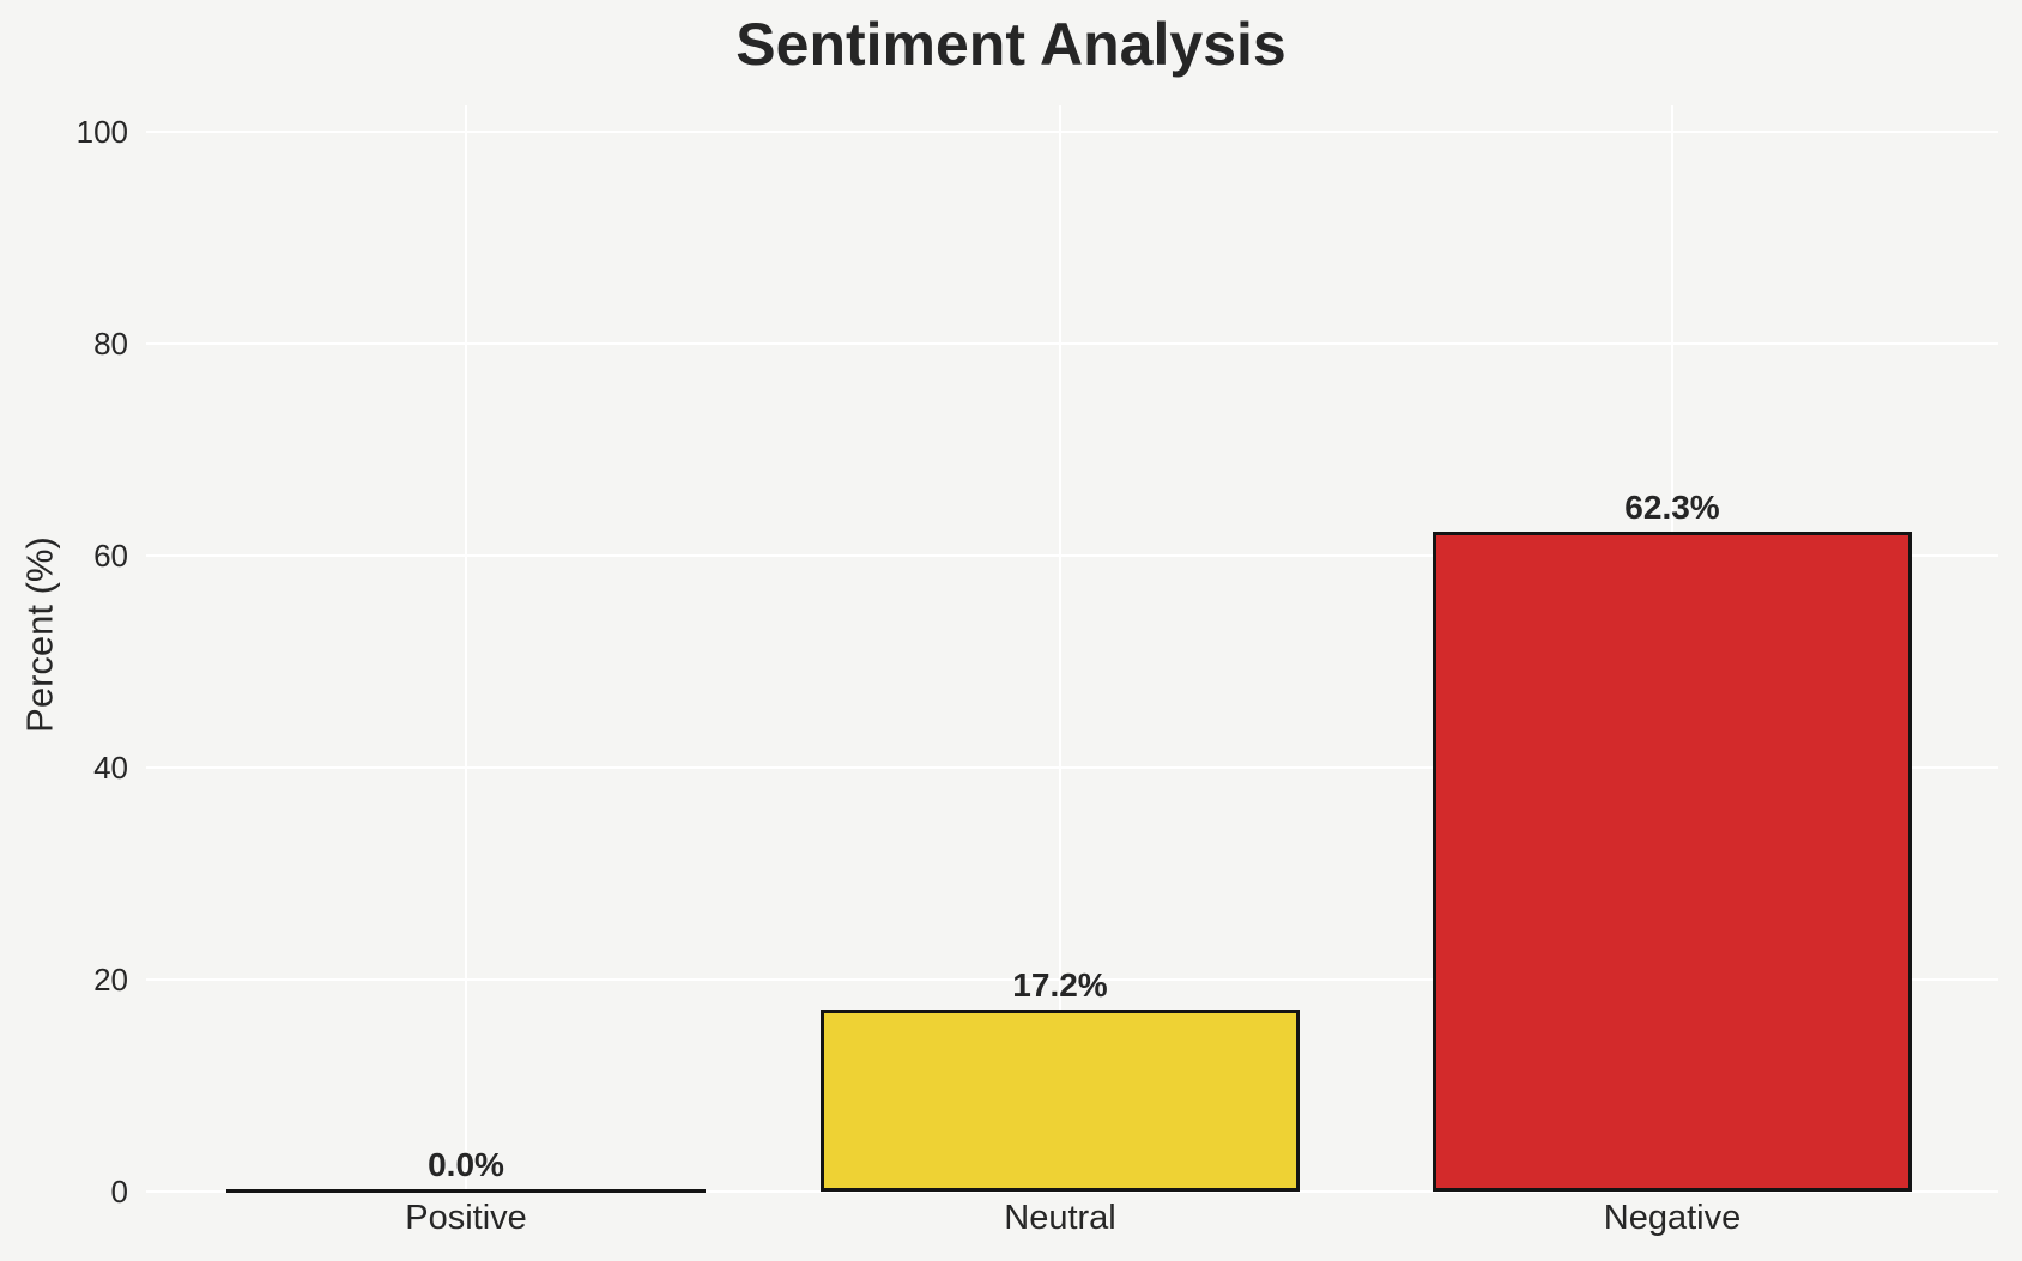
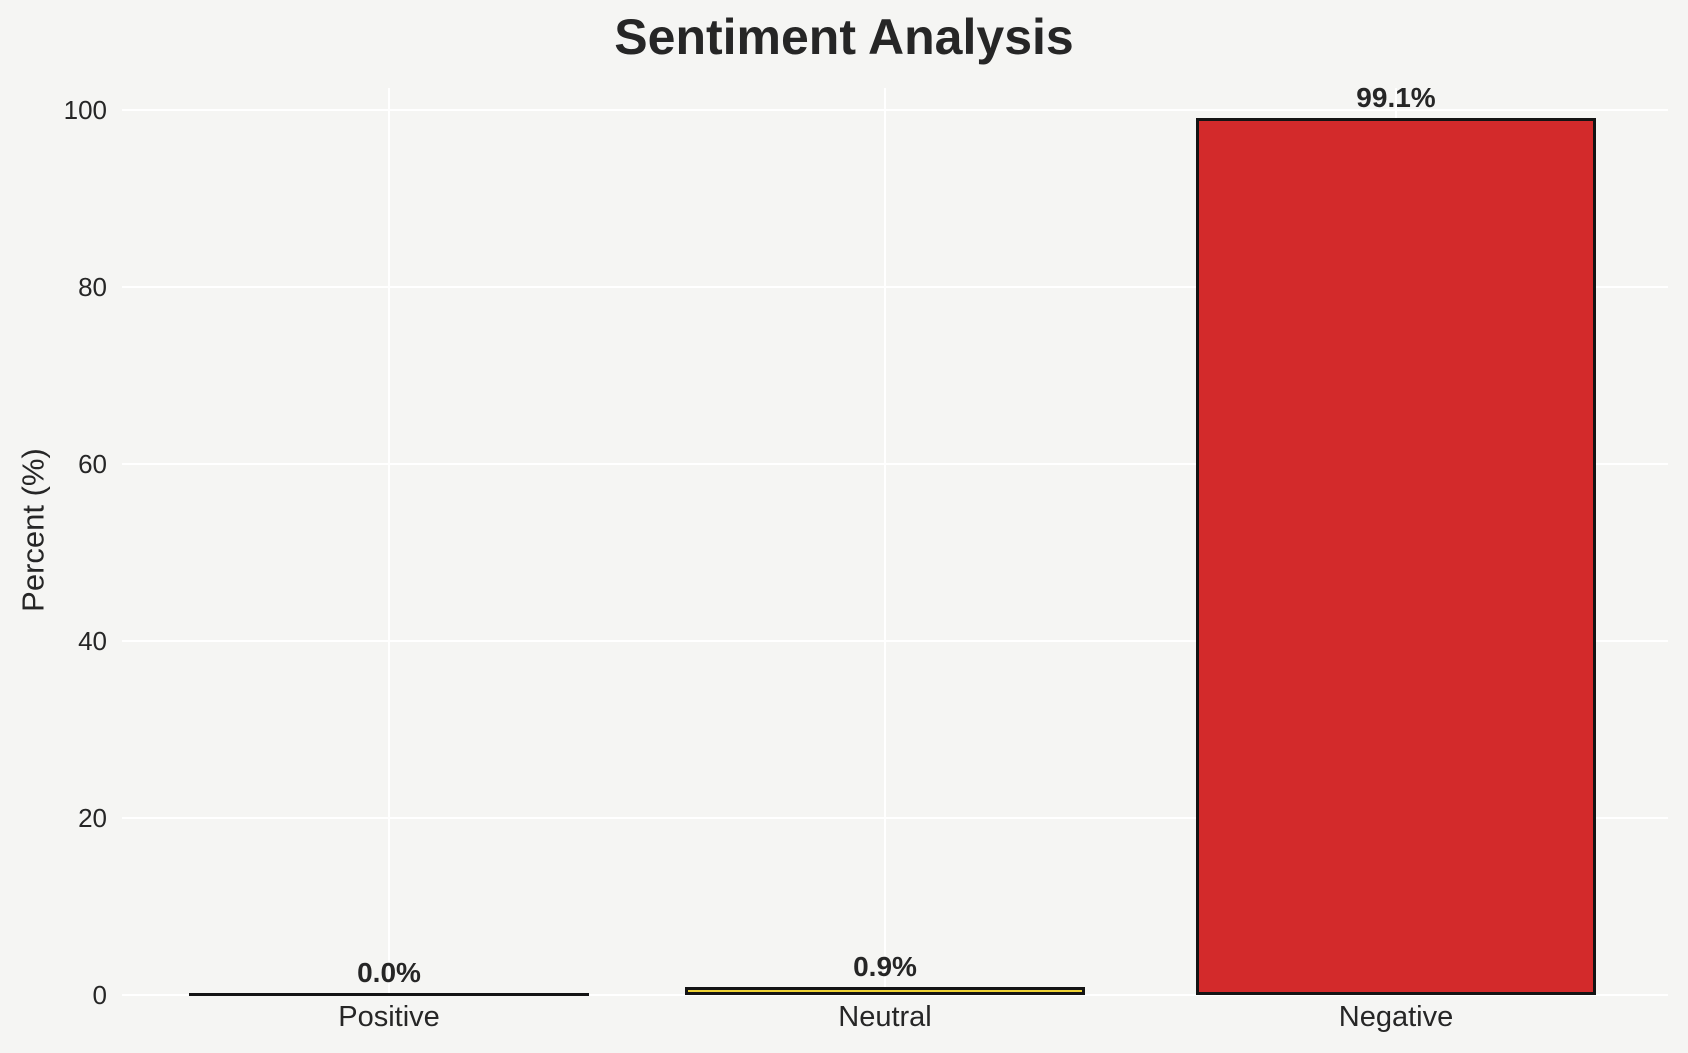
Neutral: 17.2% -> 0.9%
Negative: 62.3% -> 99.1%
